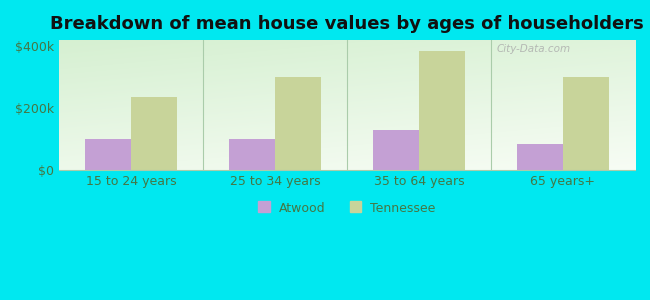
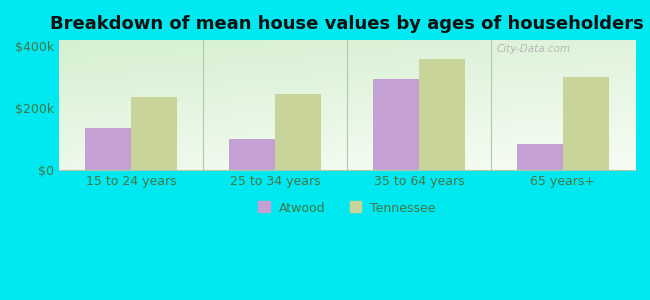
Atwood/15 to 24 years: $100k -> $135k
Tennessee/25 to 34 years: $300k -> $245k
Atwood/35 to 64 years: $130k -> $295k
Tennessee/35 to 64 years: $385k -> $360k
